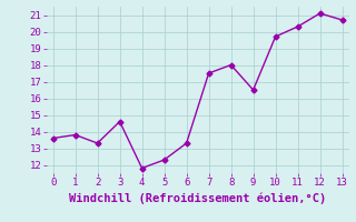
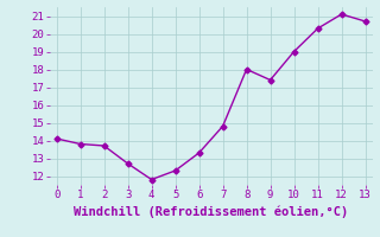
0: 13.6 -> 14.1
2: 13.3 -> 13.7
3: 14.6 -> 12.7
7: 17.5 -> 14.8
9: 16.5 -> 17.4
10: 19.7 -> 19.0
